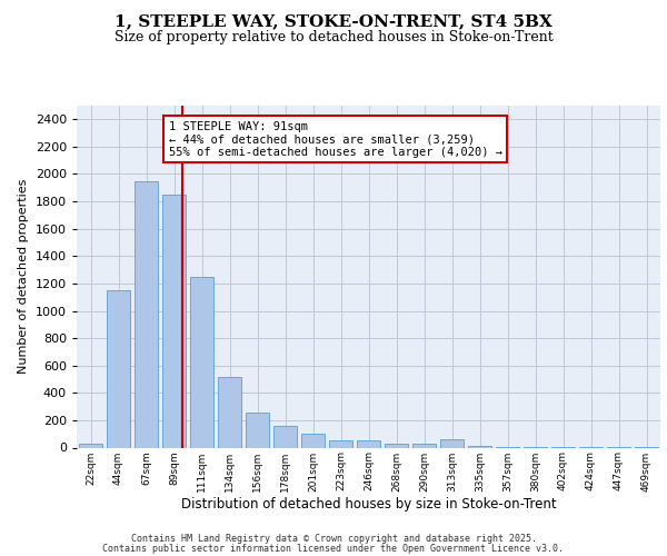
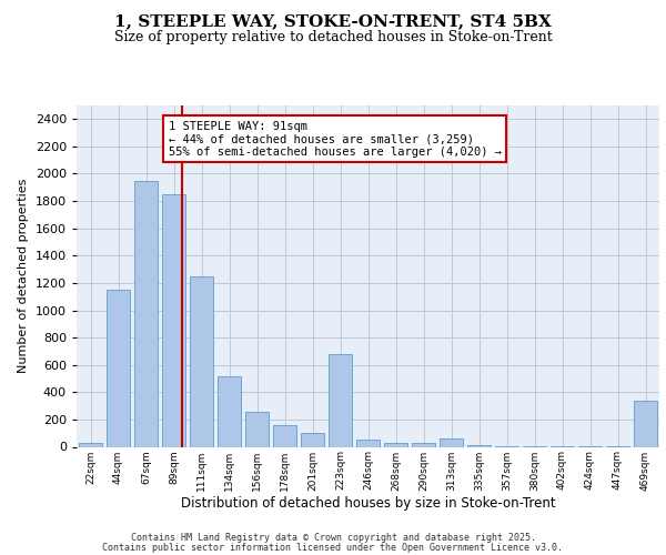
223sqm: 50 -> 680
469sqm: 0 -> 340
